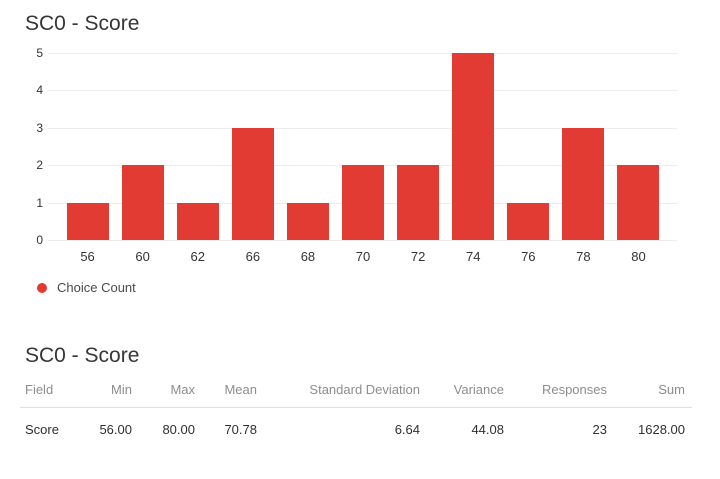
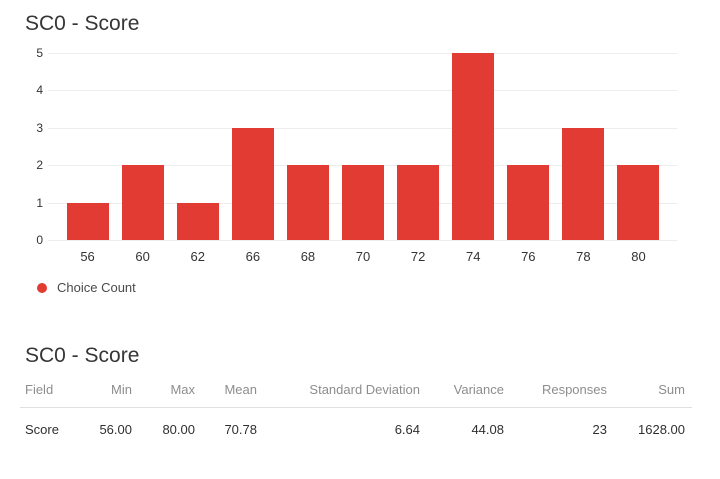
68: 1 -> 2
76: 1 -> 2
